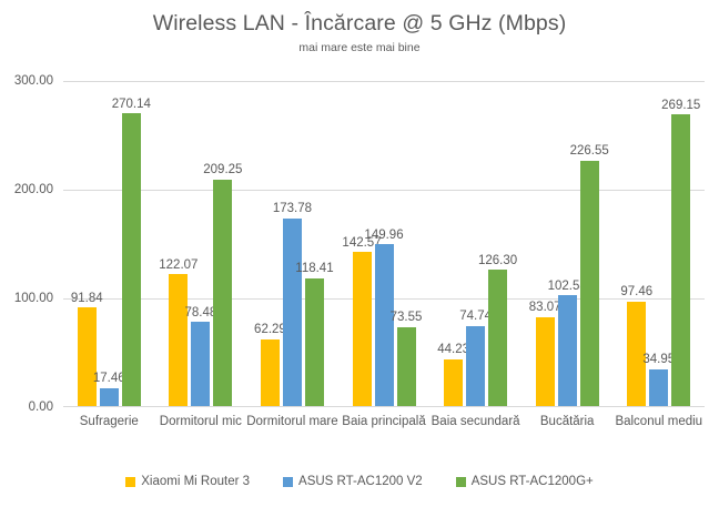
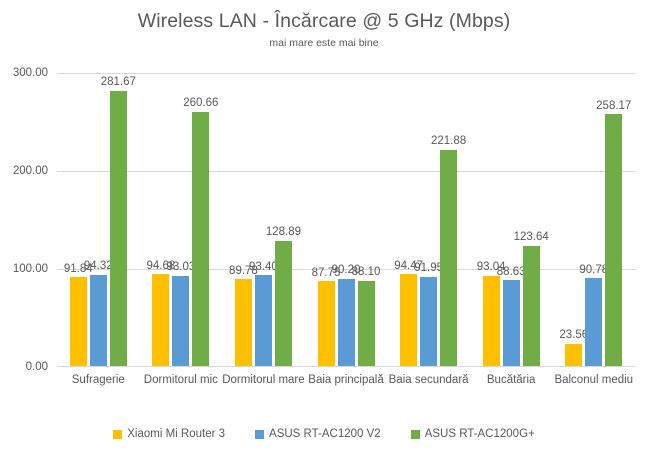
ASUS RT-AC1200 V2/Sufragerie: 17.46 -> 94.32
ASUS RT-AC1200G+/Sufragerie: 270.14 -> 281.67
Xiaomi Mi Router 3/Dormitorul mic: 122.07 -> 94.68
ASUS RT-AC1200 V2/Dormitorul mic: 78.48 -> 93.03
ASUS RT-AC1200G+/Dormitorul mic: 209.25 -> 260.66
Xiaomi Mi Router 3/Dormitorul mare: 62.29 -> 89.78
ASUS RT-AC1200 V2/Dormitorul mare: 173.78 -> 93.40
ASUS RT-AC1200G+/Dormitorul mare: 118.41 -> 128.89
Xiaomi Mi Router 3/Baia principală: 142.57 -> 87.75
ASUS RT-AC1200 V2/Baia principală: 149.96 -> 90.20
ASUS RT-AC1200G+/Baia principală: 73.55 -> 88.10
Xiaomi Mi Router 3/Baia secundară: 44.23 -> 94.47
ASUS RT-AC1200 V2/Baia secundară: 74.74 -> 91.95
ASUS RT-AC1200G+/Baia secundară: 126.30 -> 221.88
Xiaomi Mi Router 3/Bucătăria: 83.07 -> 93.04
ASUS RT-AC1200 V2/Bucătăria: 102.58 -> 88.63
ASUS RT-AC1200G+/Bucătăria: 226.55 -> 123.64
Xiaomi Mi Router 3/Balconul mediu: 97.46 -> 23.56
ASUS RT-AC1200 V2/Balconul mediu: 34.95 -> 90.78
ASUS RT-AC1200G+/Balconul mediu: 269.15 -> 258.17
